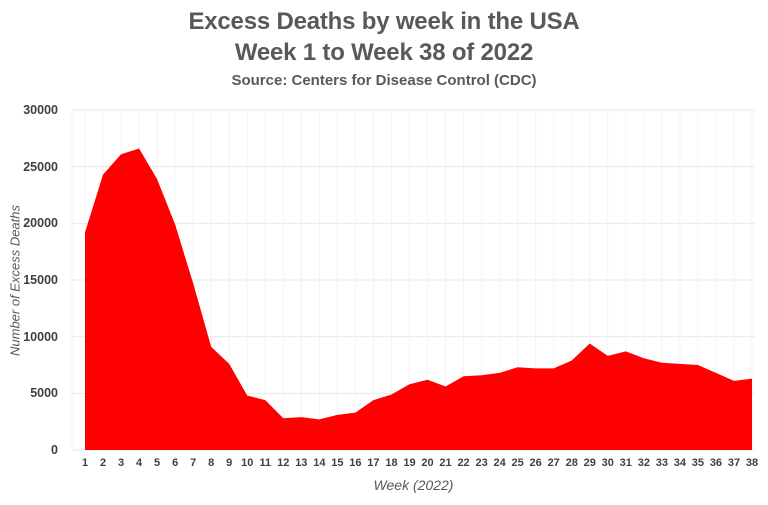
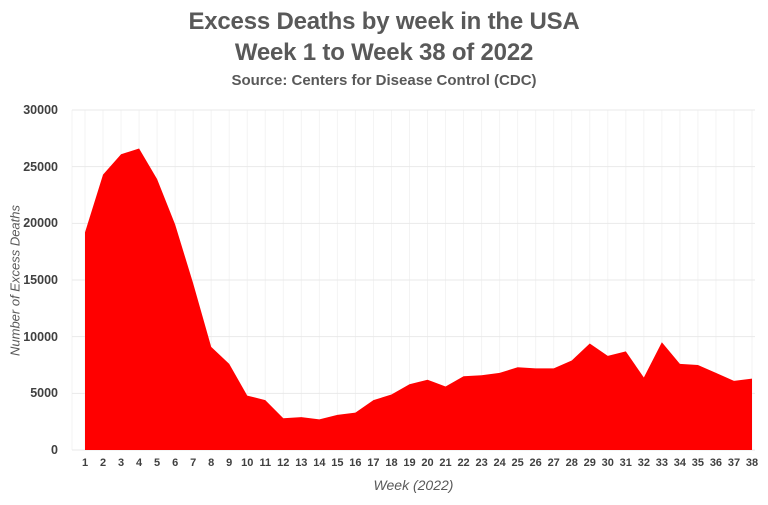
32: 8100 -> 6400
33: 7700 -> 9500
